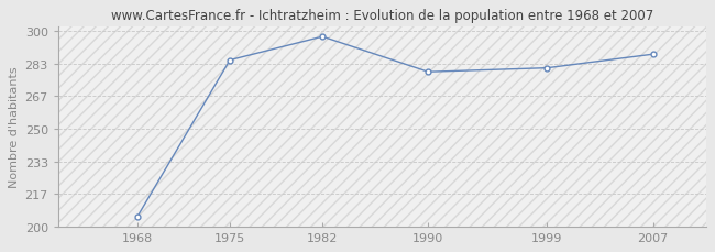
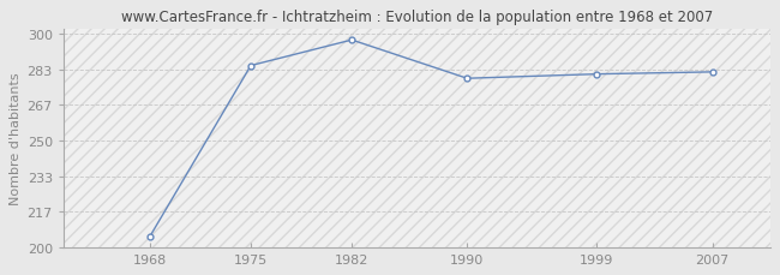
2007: 288 -> 282
